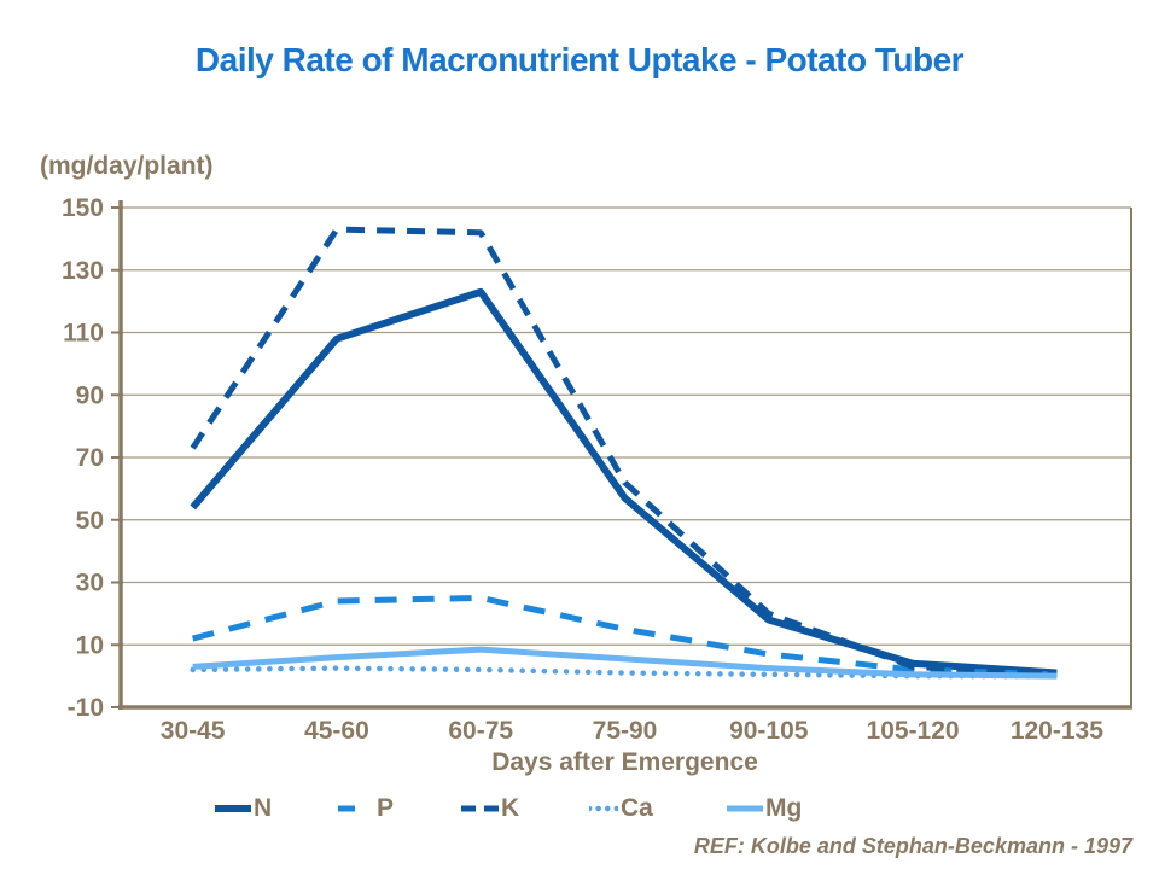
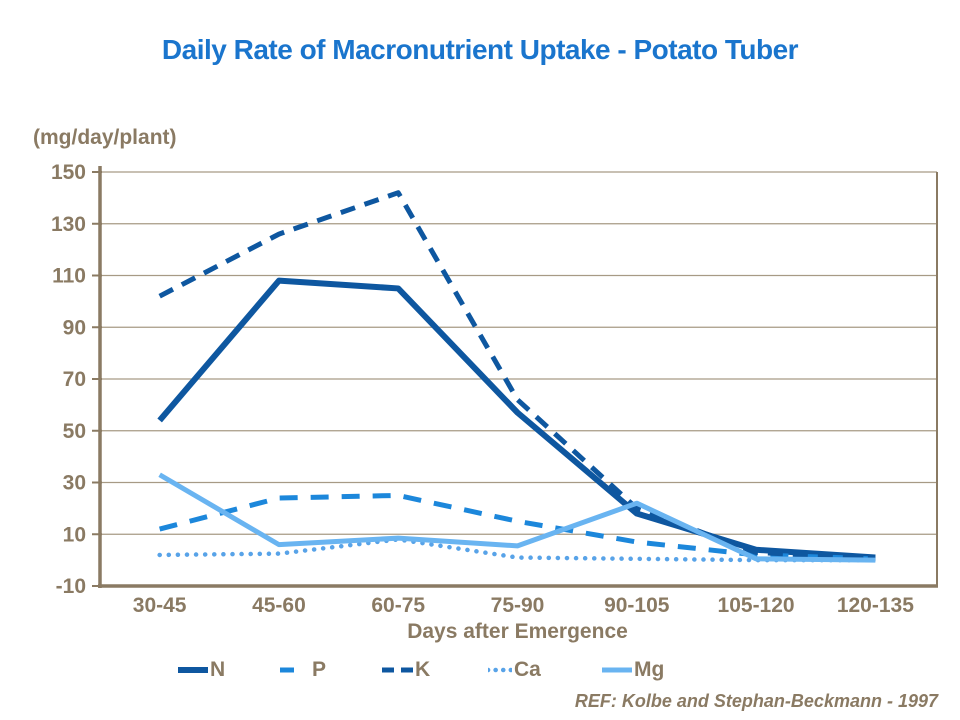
K/30-45: 73 -> 102
Mg/30-45: 3 -> 33
K/45-60: 143 -> 126
N/60-75: 123 -> 105
Ca/60-75: 2 -> 8
Mg/90-105: 2 -> 22
